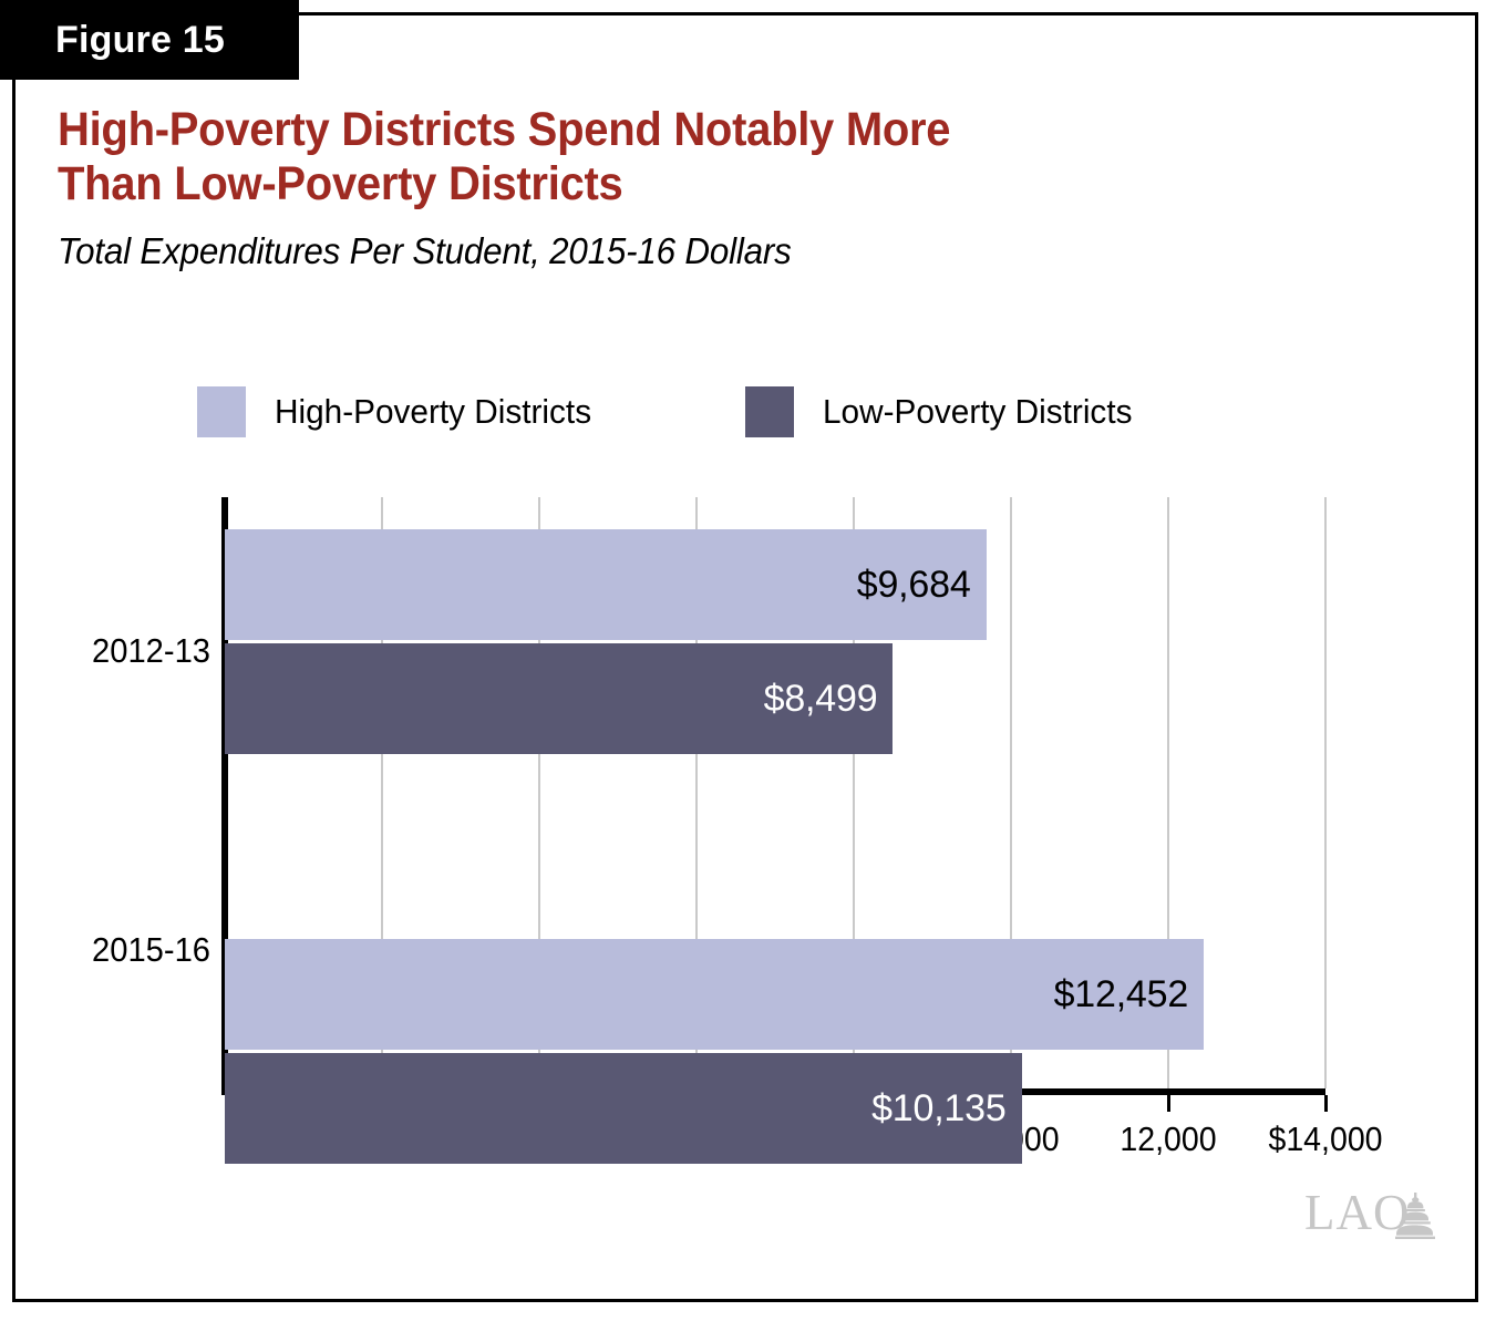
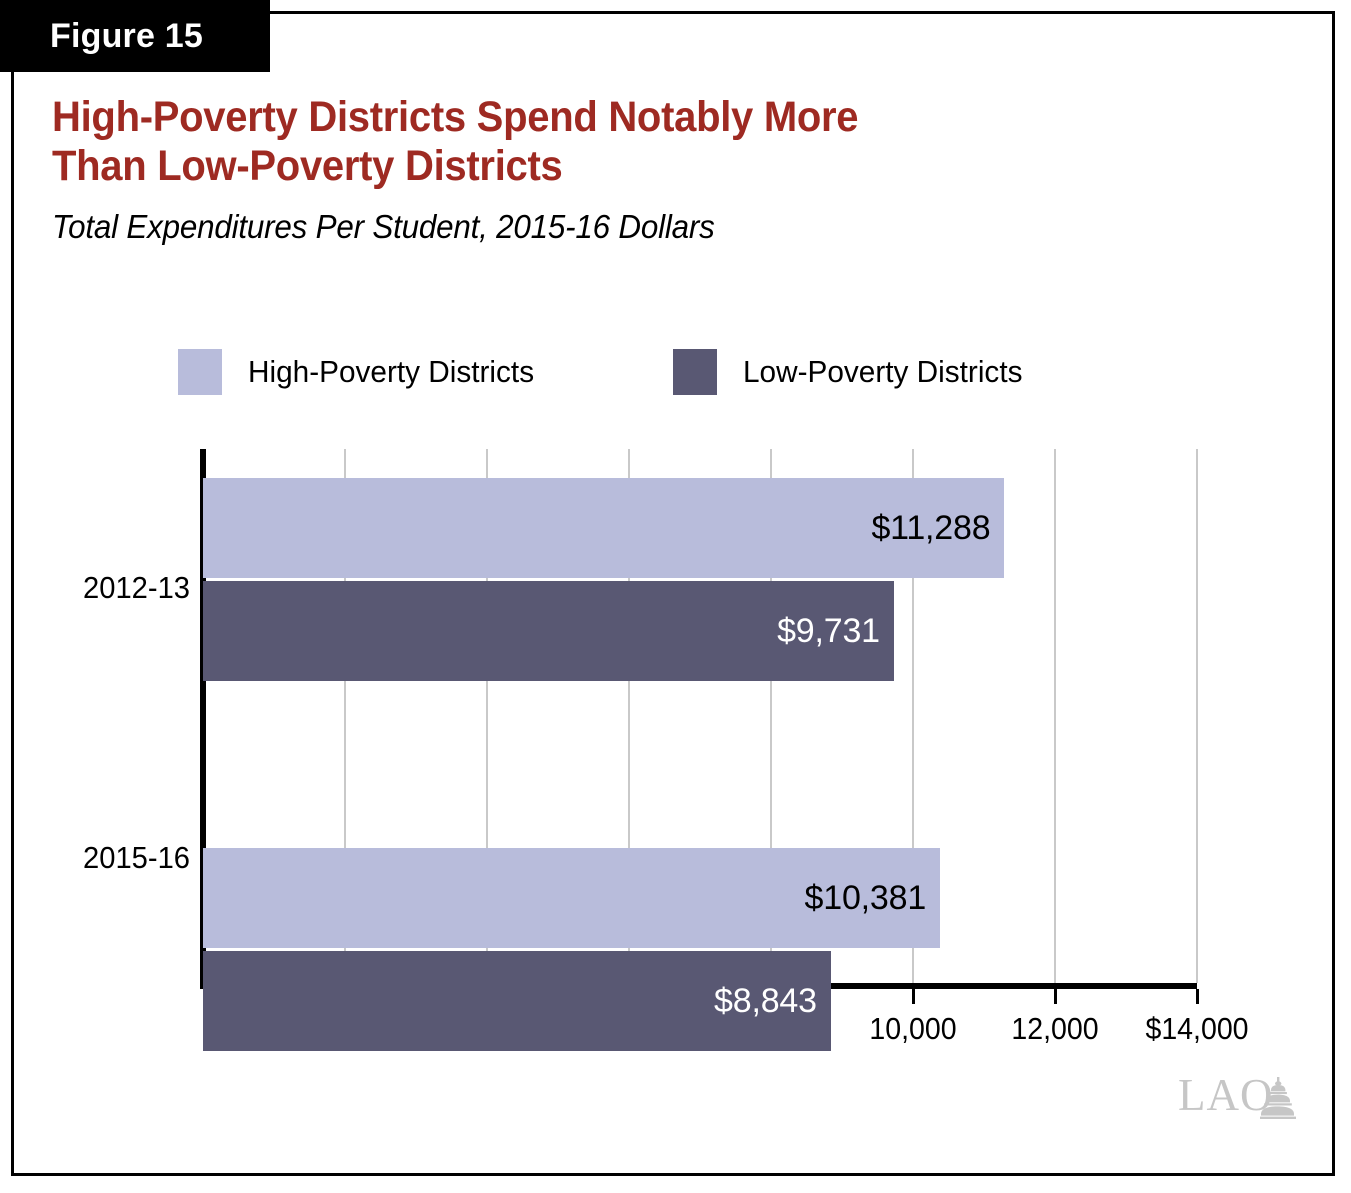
High-Poverty Districts/2012-13: $9,684 -> $11,288
Low-Poverty Districts/2012-13: $8,499 -> $9,731
High-Poverty Districts/2015-16: $12,452 -> $10,381
Low-Poverty Districts/2015-16: $10,135 -> $8,843
